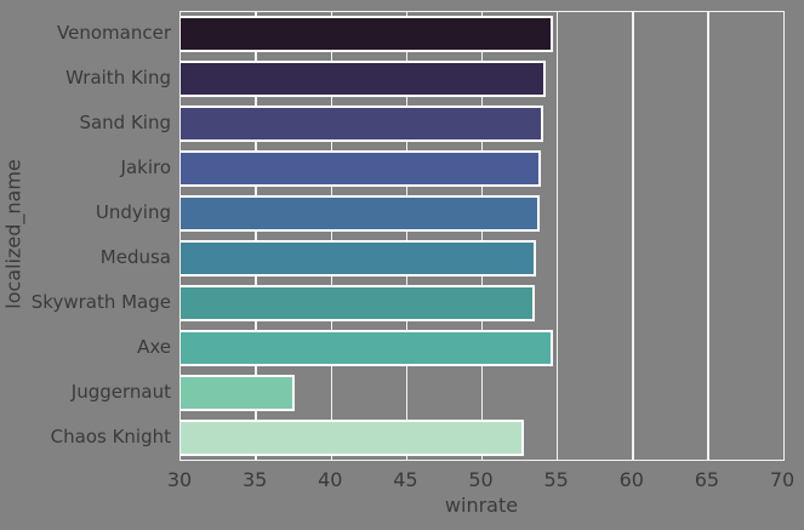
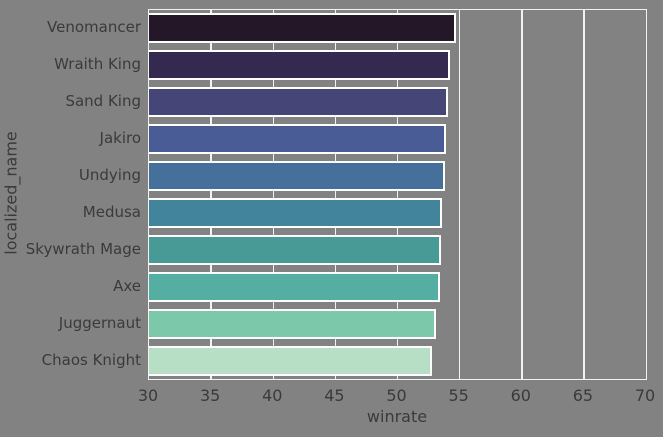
Axe: 54.7 -> 53.4
Juggernaut: 37.6 -> 53.1
